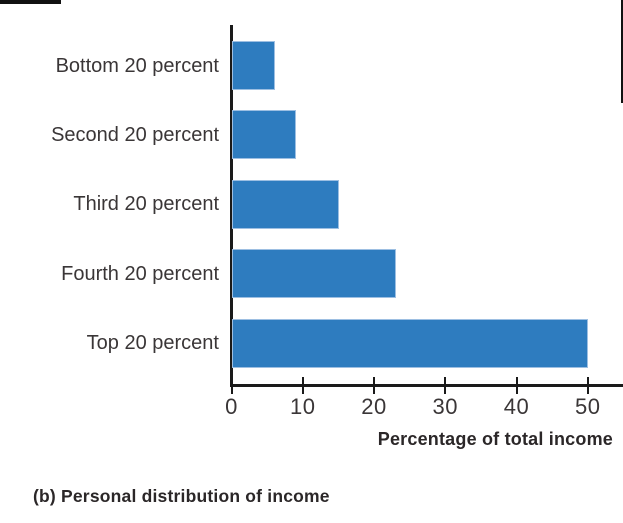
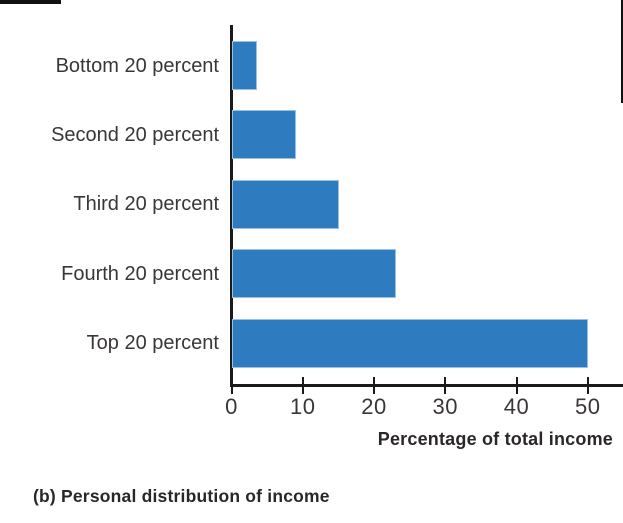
Bottom 20 percent: 6 -> 4
